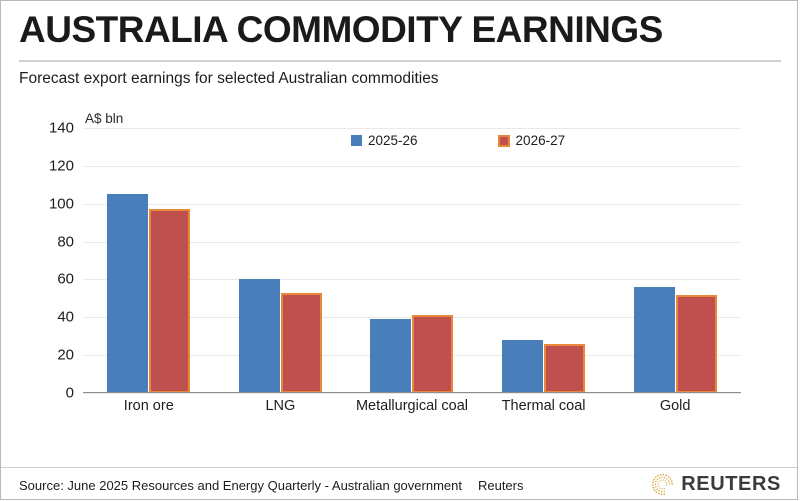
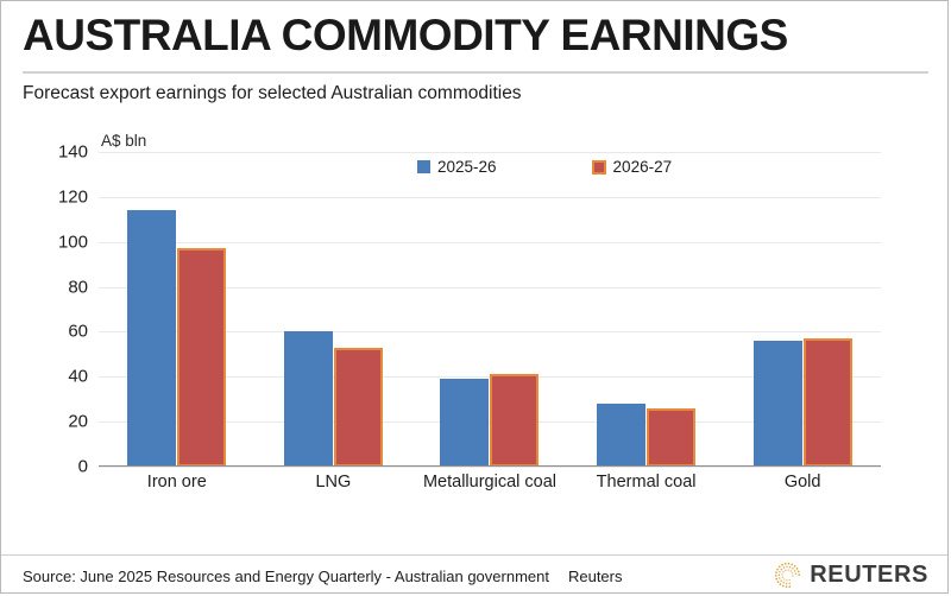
2025-26/Iron ore: 105 -> 114
2026-27/Gold: 52 -> 57
